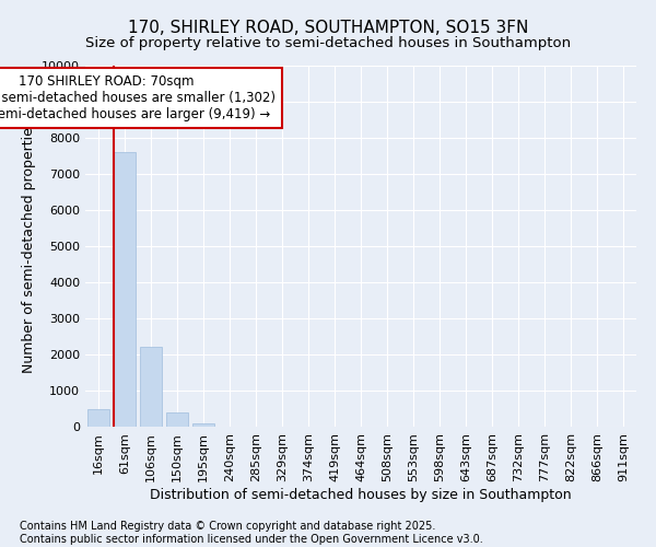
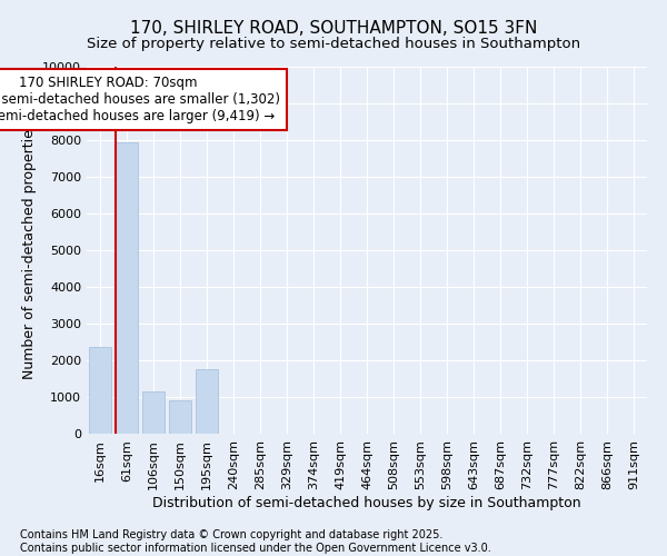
16sqm: 480 -> 2350
61sqm: 7600 -> 7950
106sqm: 2200 -> 1150
150sqm: 380 -> 900
195sqm: 90 -> 1750
